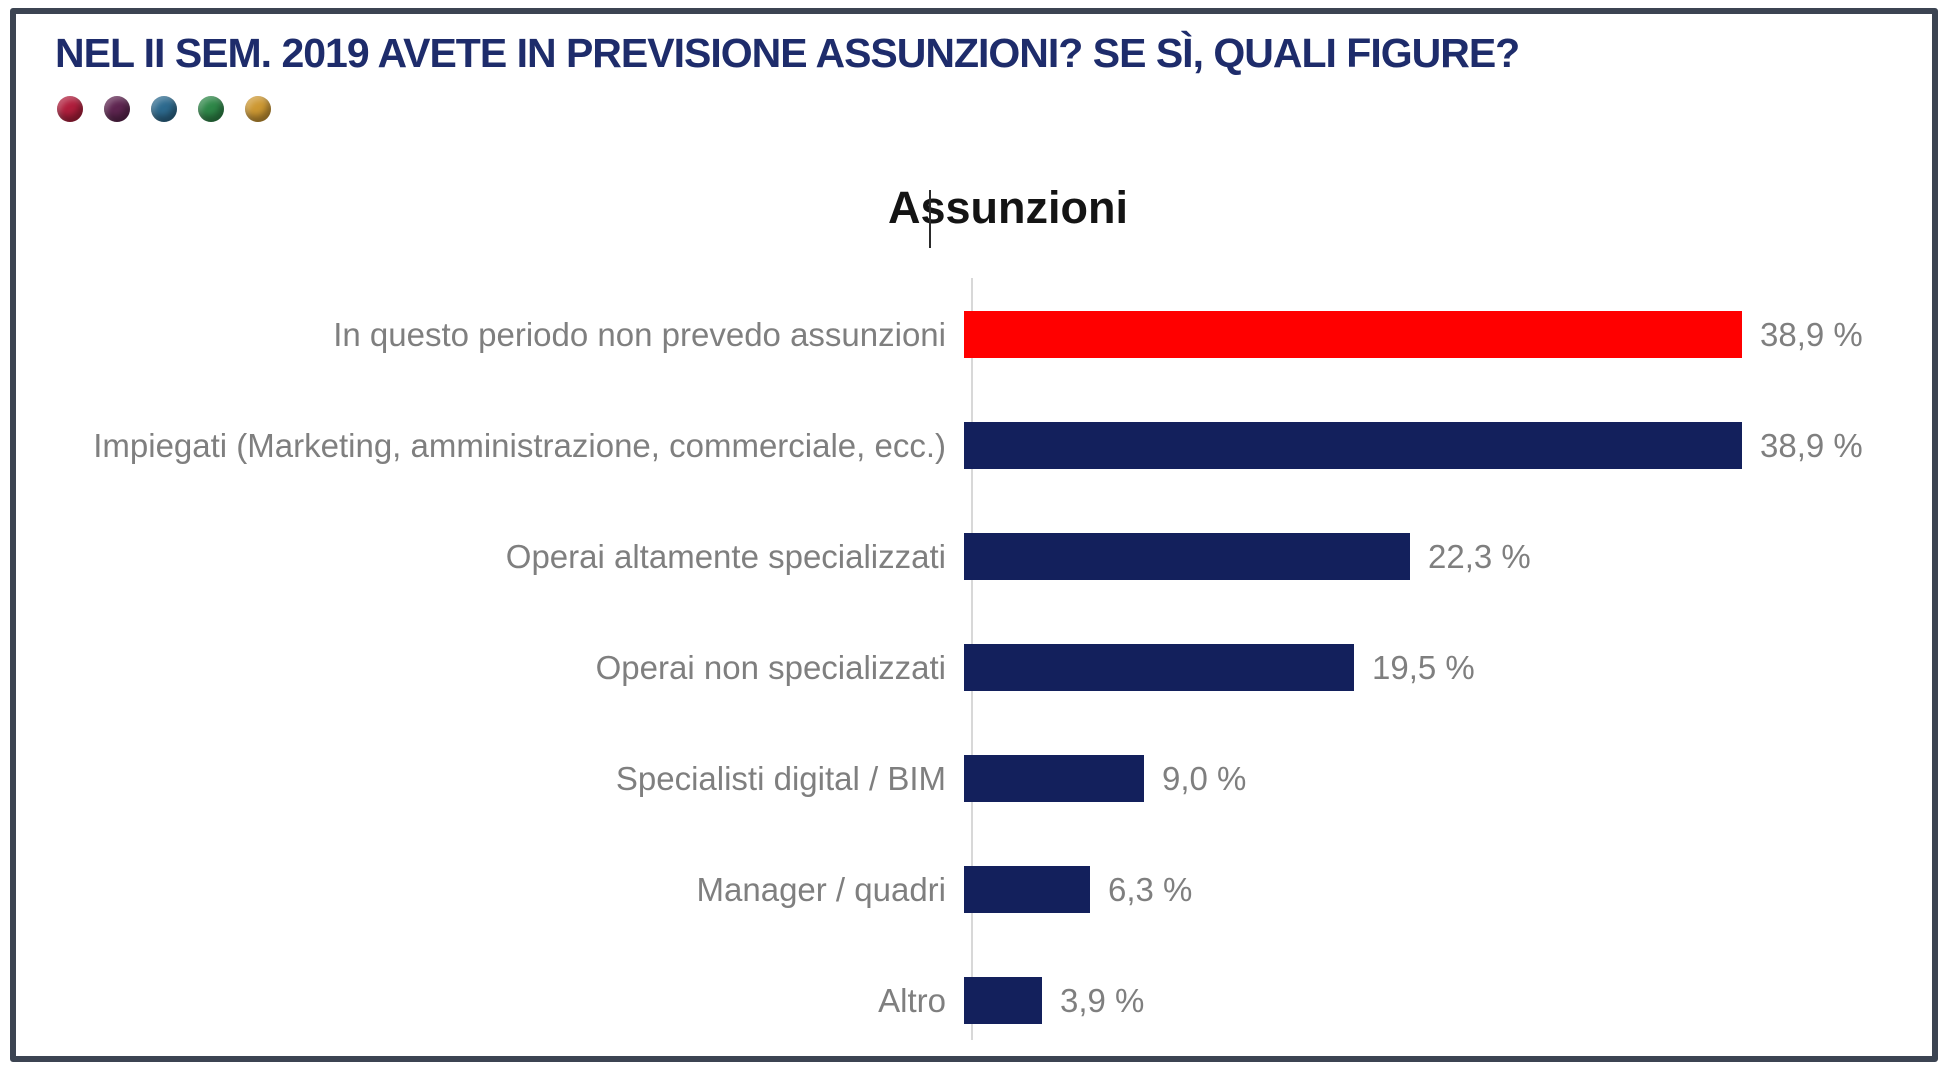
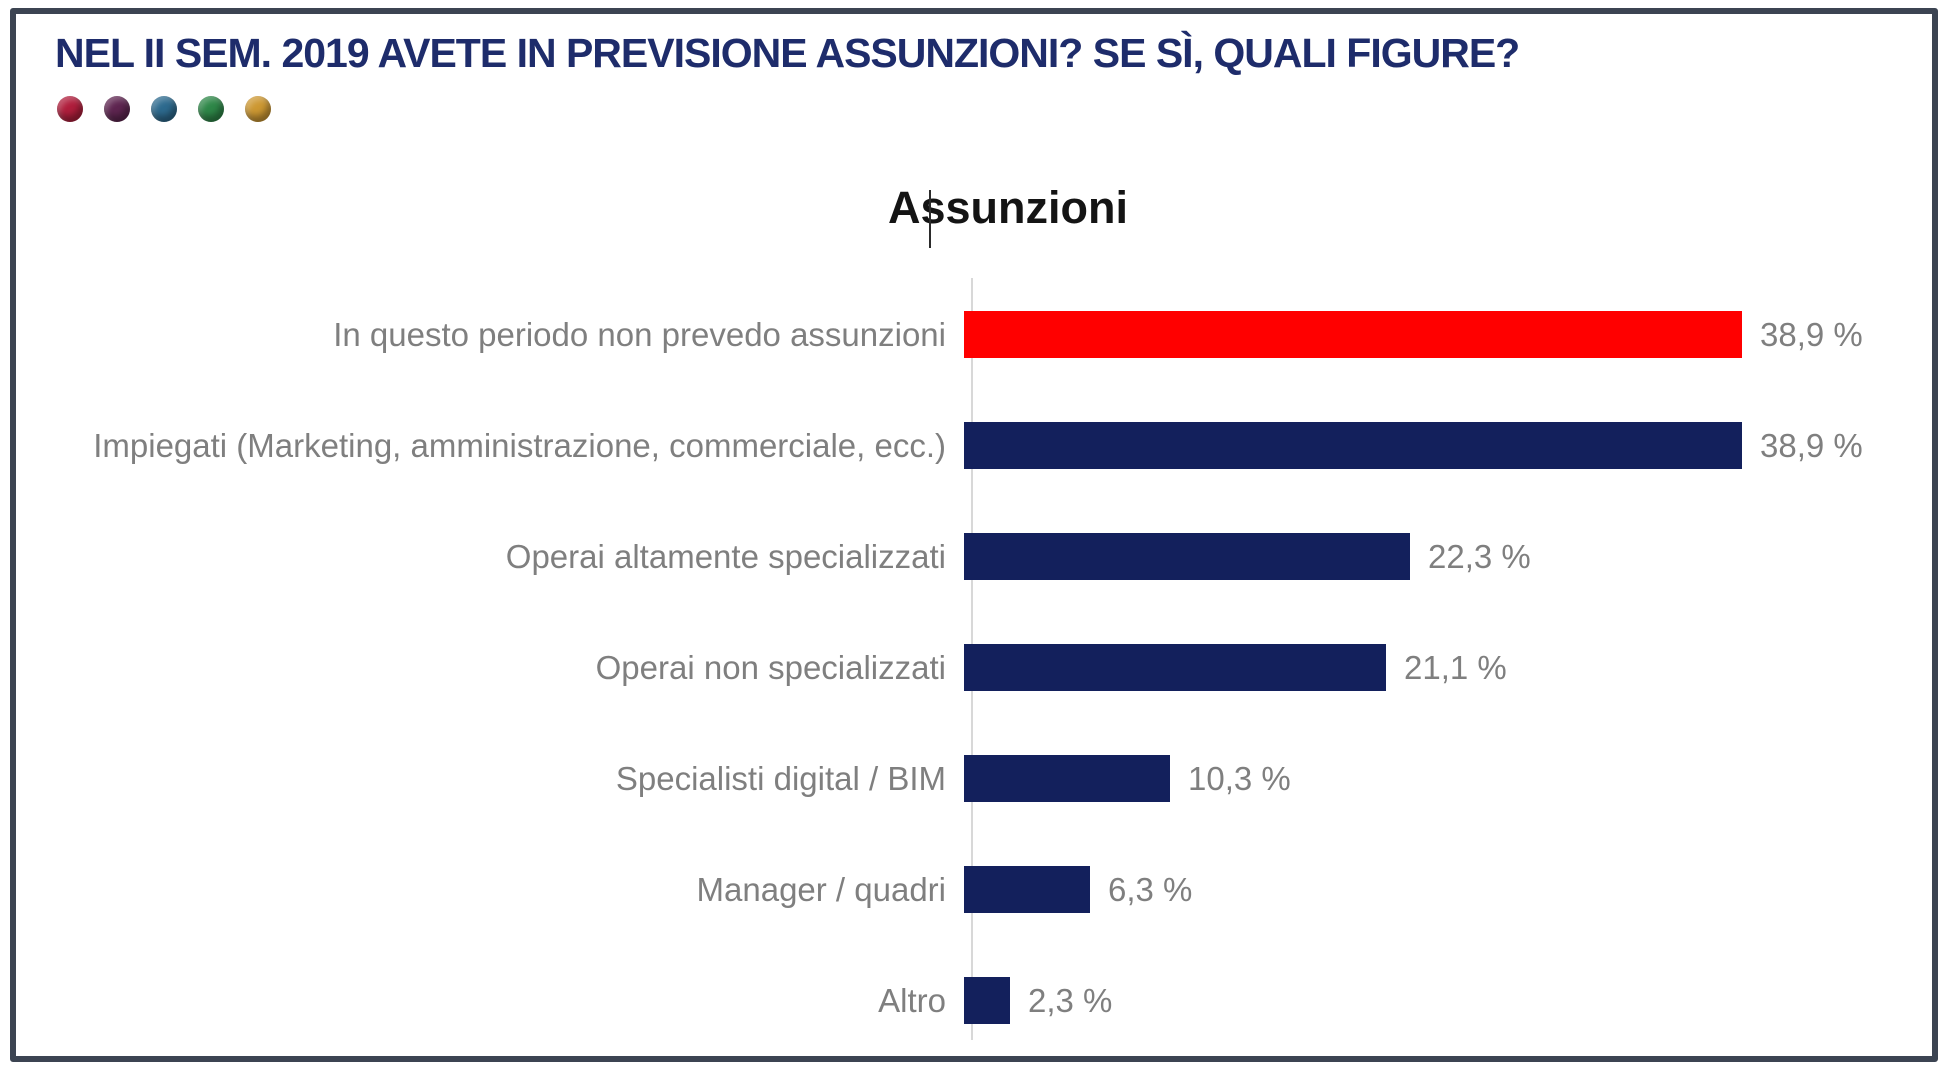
Operai non specializzati: 19,5 -> 21,1
Specialisti digital / BIM: 9,0 -> 10,3
Altro: 3,9 -> 2,3
